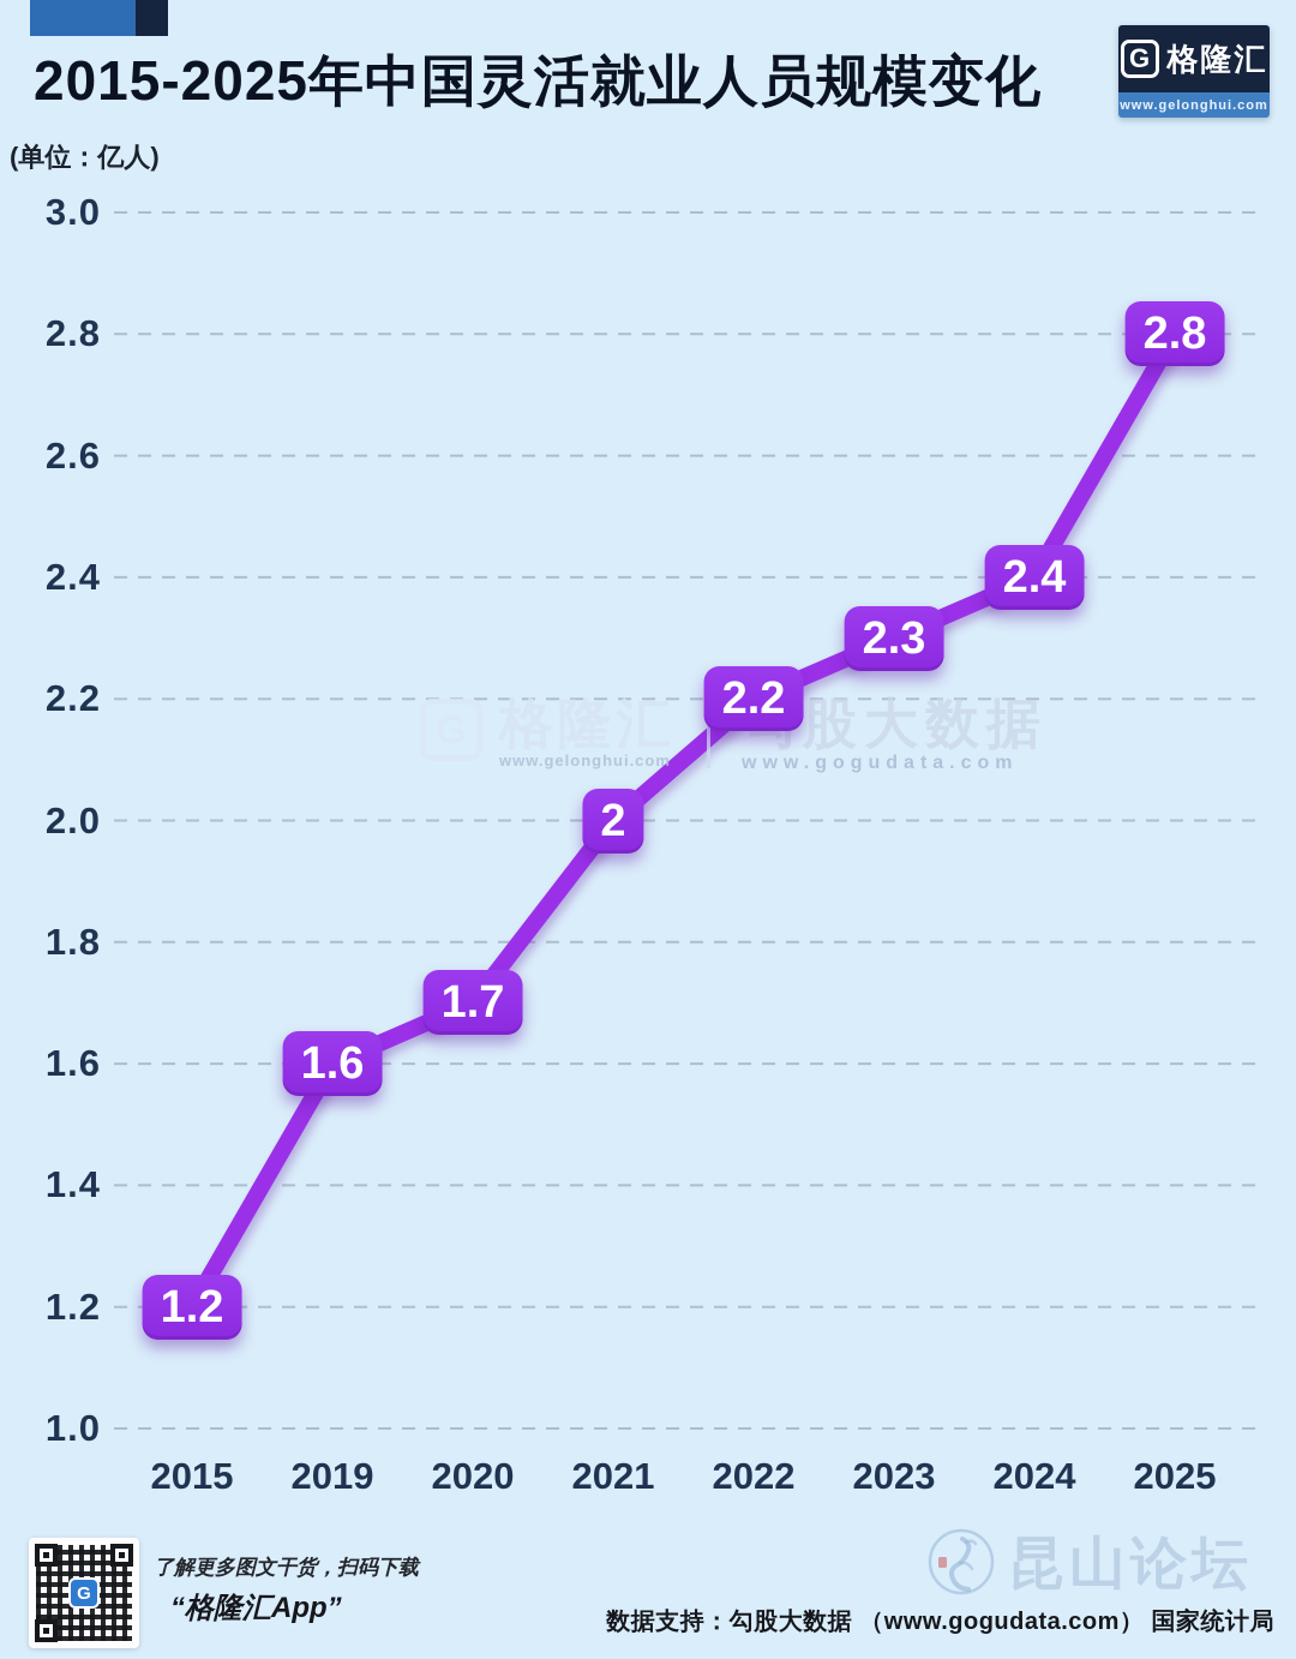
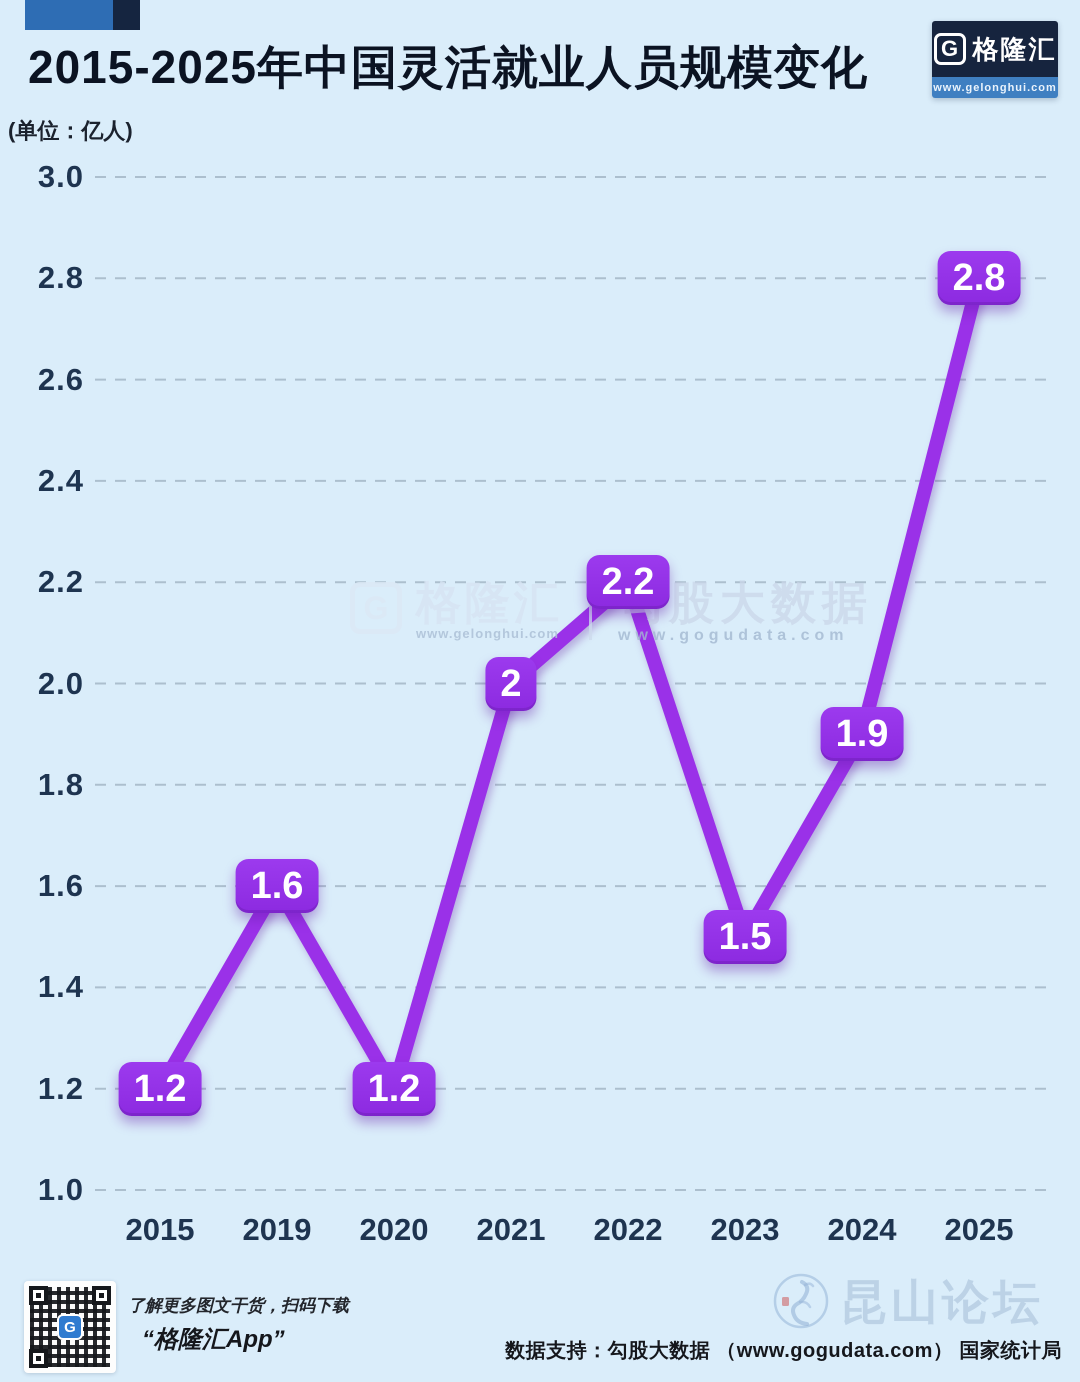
2020: 1.7 -> 1.2
2023: 2.3 -> 1.5
2024: 2.4 -> 1.9
